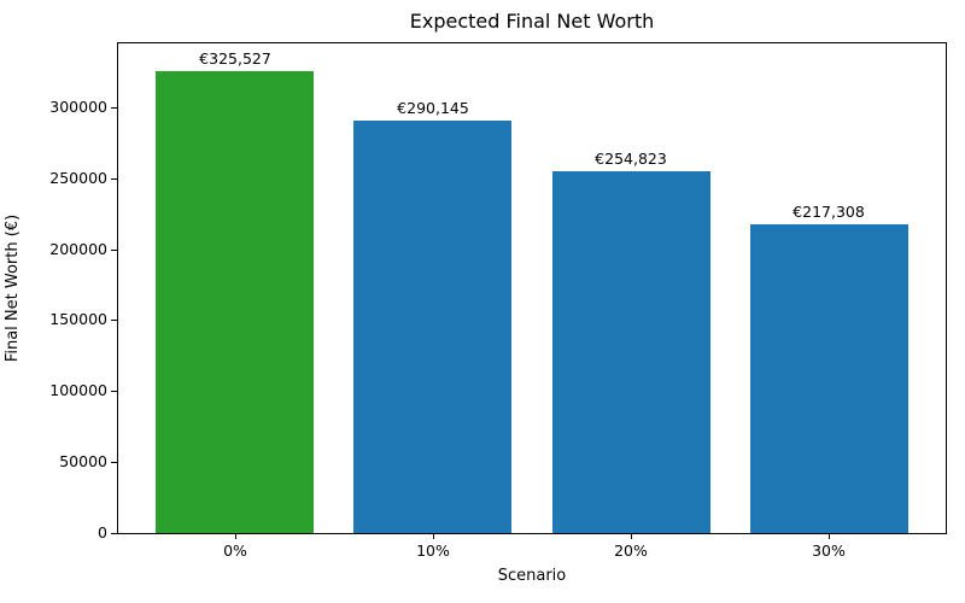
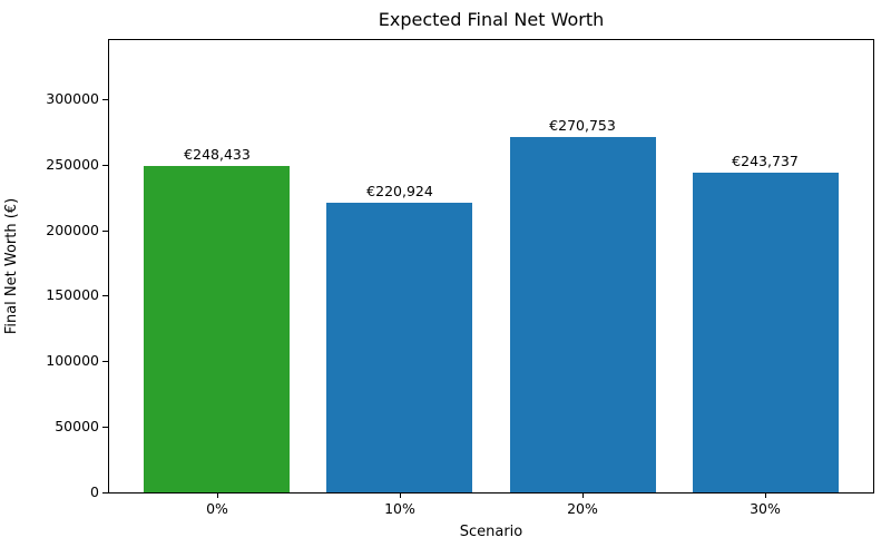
0%: €325,527 -> €248,433
10%: €290,145 -> €220,924
20%: €254,823 -> €270,753
30%: €217,308 -> €243,737
